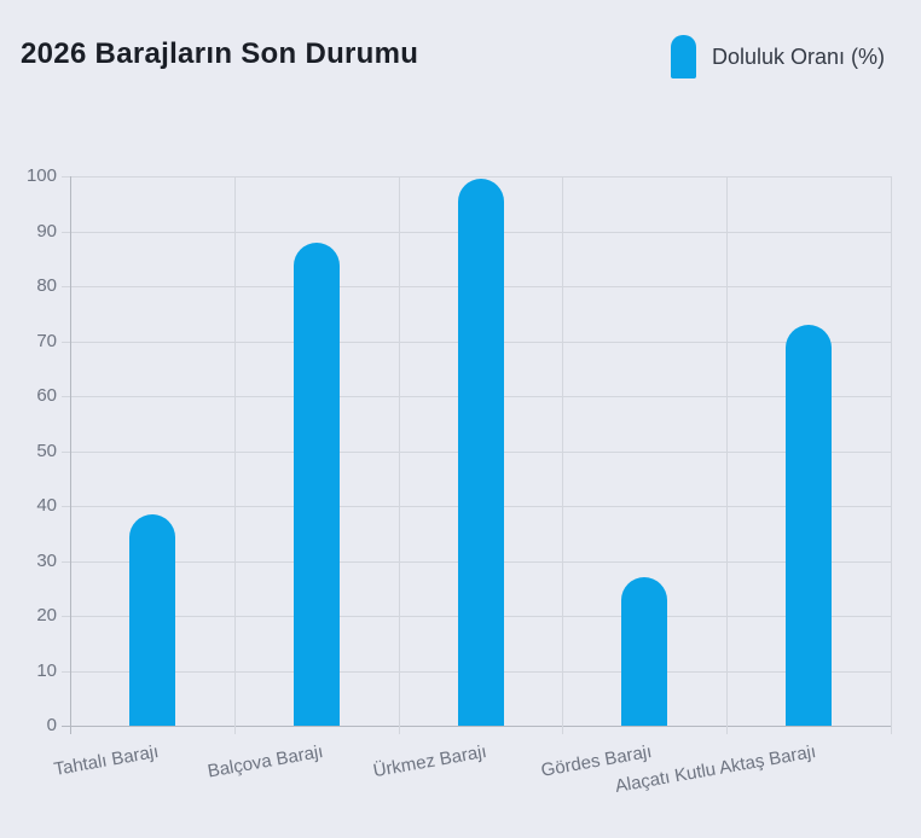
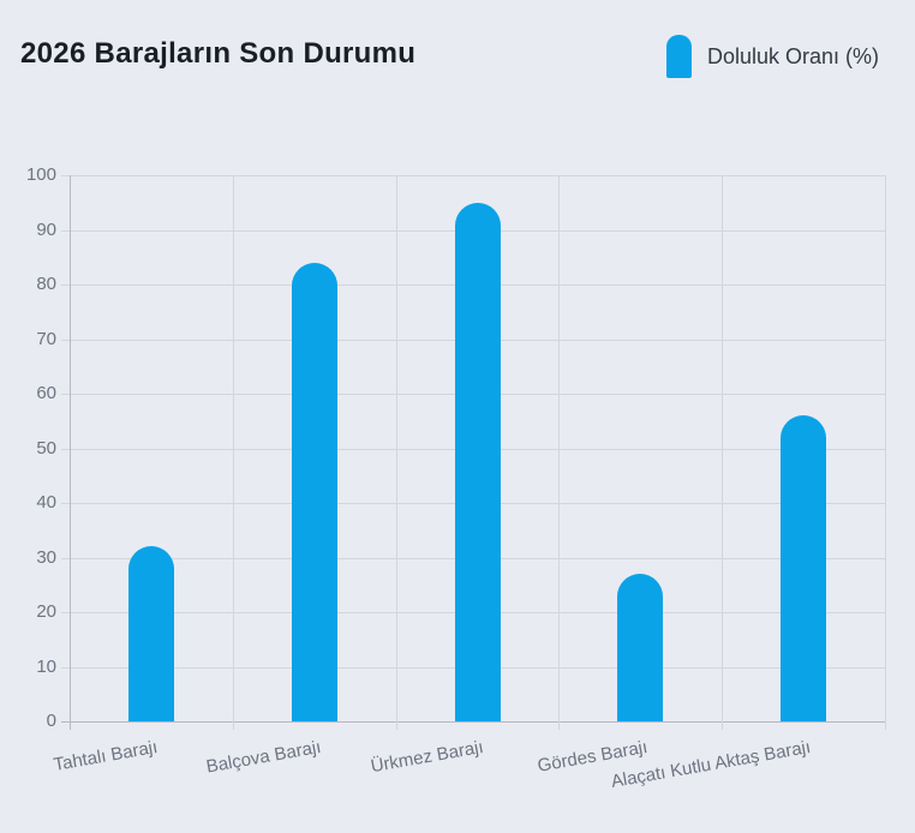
Tahtalı Barajı: 38 -> 32
Balçova Barajı: 88 -> 84
Ürkmez Barajı: 100 -> 95
Alaçatı Kutlu Aktaş Barajı: 73 -> 56
